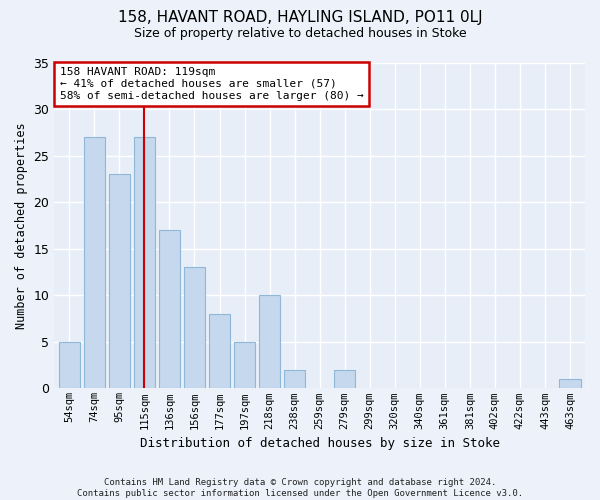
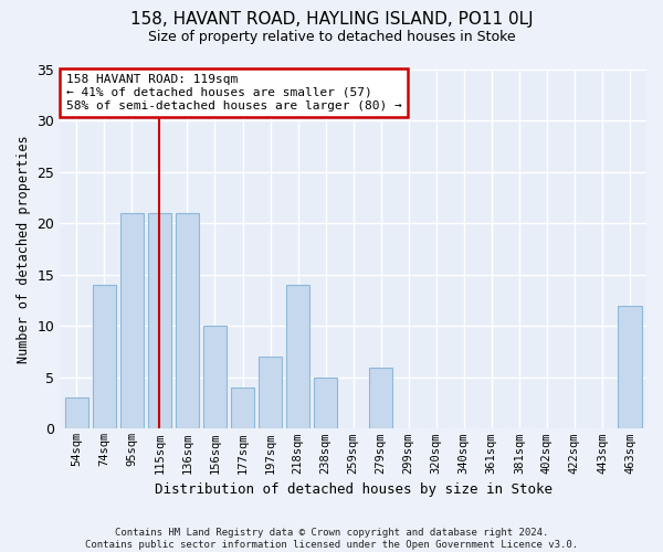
54sqm: 5 -> 3
74sqm: 27 -> 14
95sqm: 23 -> 21
115sqm: 27 -> 21
136sqm: 17 -> 21
156sqm: 13 -> 10
177sqm: 8 -> 4
197sqm: 5 -> 7
218sqm: 10 -> 14
238sqm: 2 -> 5
279sqm: 2 -> 6
463sqm: 1 -> 12
